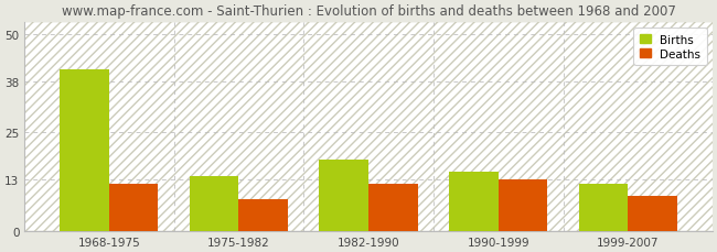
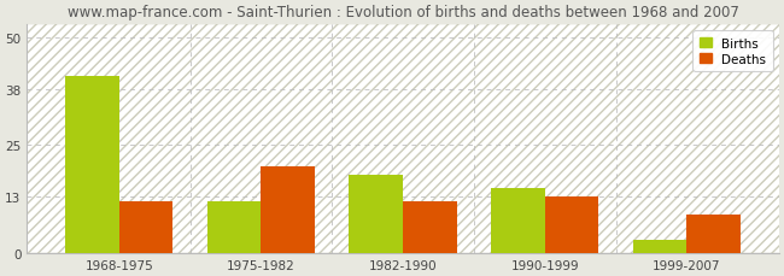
Births/1975-1982: 14 -> 12
Deaths/1975-1982: 8 -> 20
Births/1999-2007: 12 -> 3
